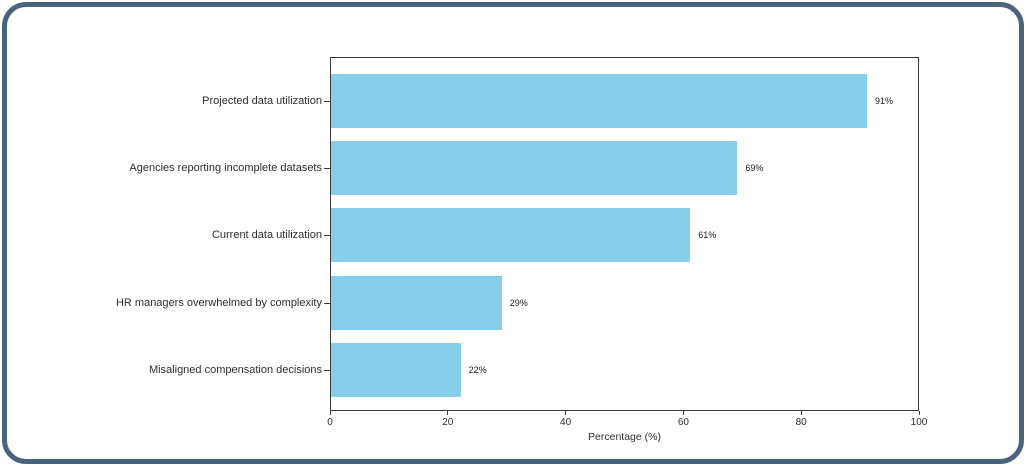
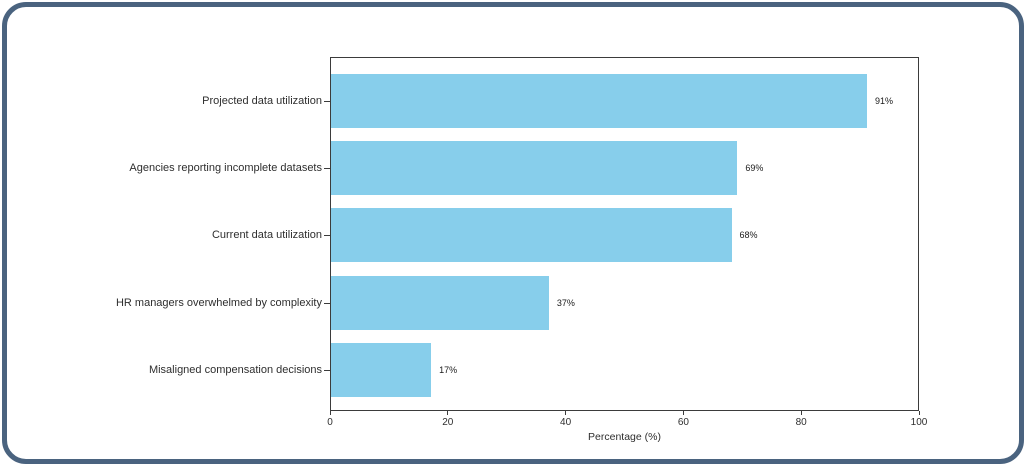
Current data utilization: 61% -> 68%
HR managers overwhelmed by complexity: 29% -> 37%
Misaligned compensation decisions: 22% -> 17%
